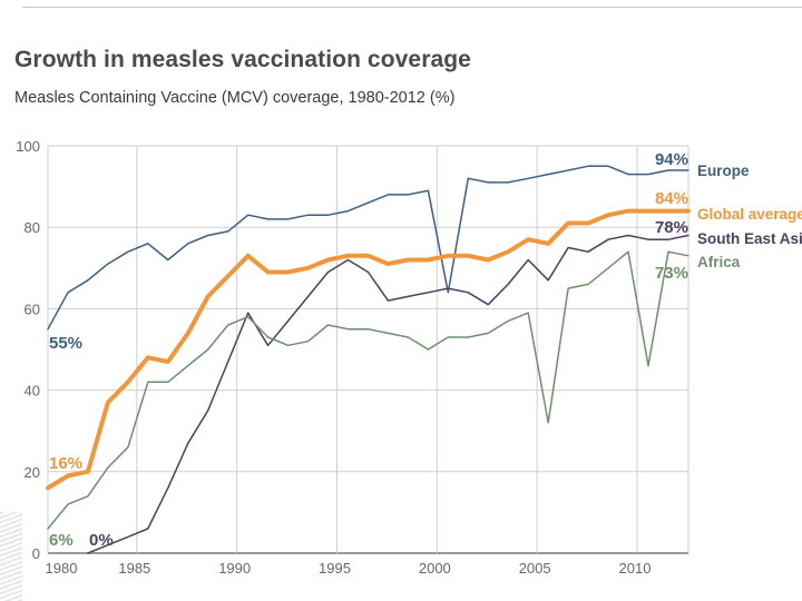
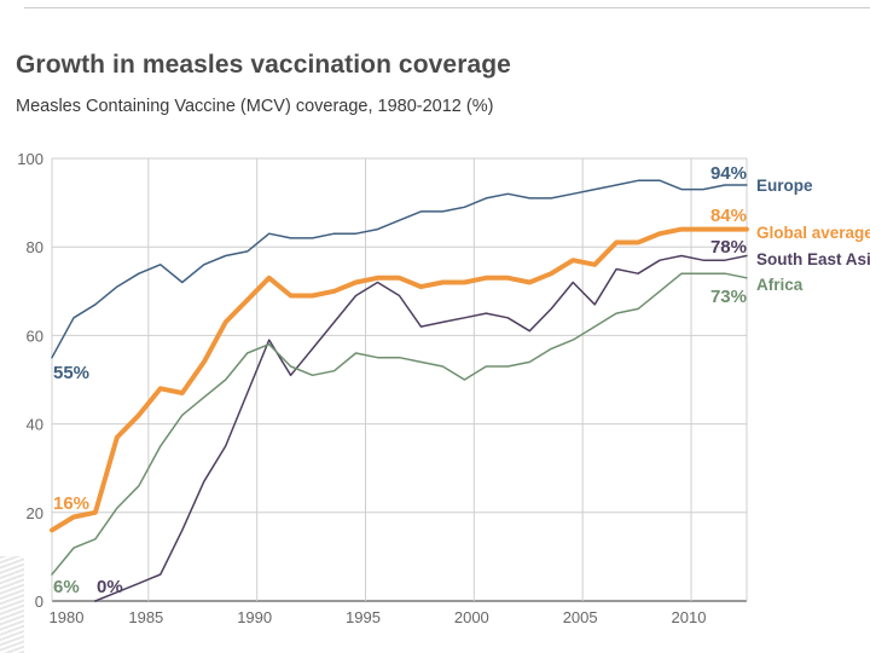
Africa/1985: 42 -> 35
Europe/2000: 64 -> 91
Africa/2005: 32 -> 62
Africa/2010: 46 -> 74
